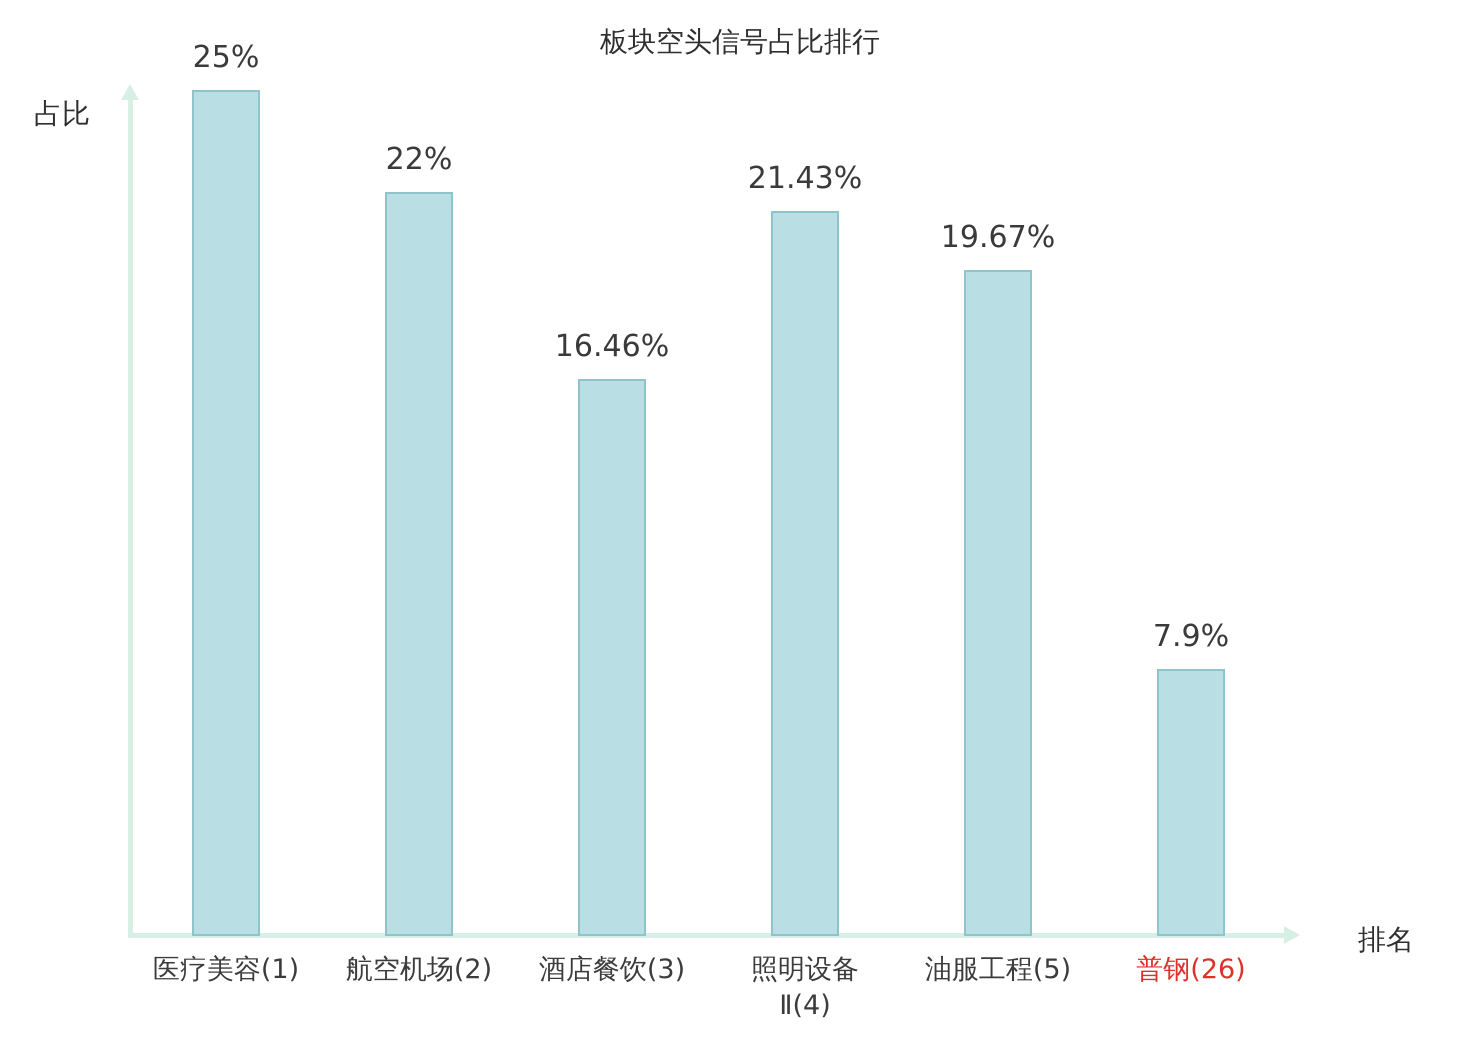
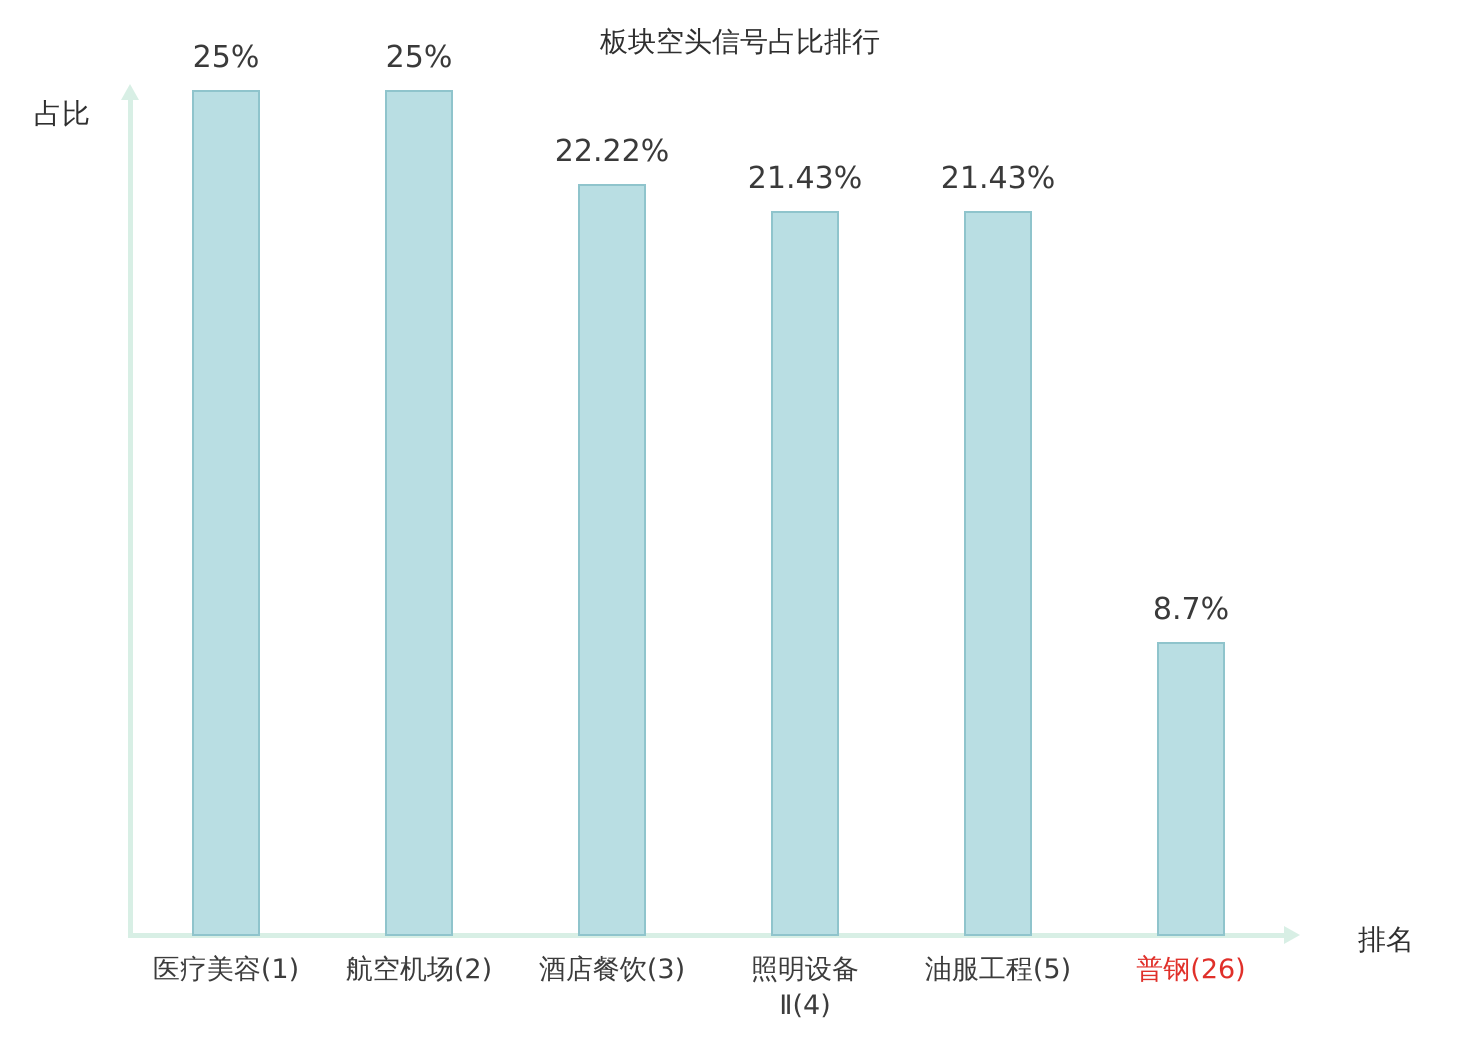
航空机场(2): 22% -> 25%
酒店餐饮(3): 16.46% -> 22.22%
油服工程(5): 19.67% -> 21.43%
普钢(26): 7.9% -> 8.7%
